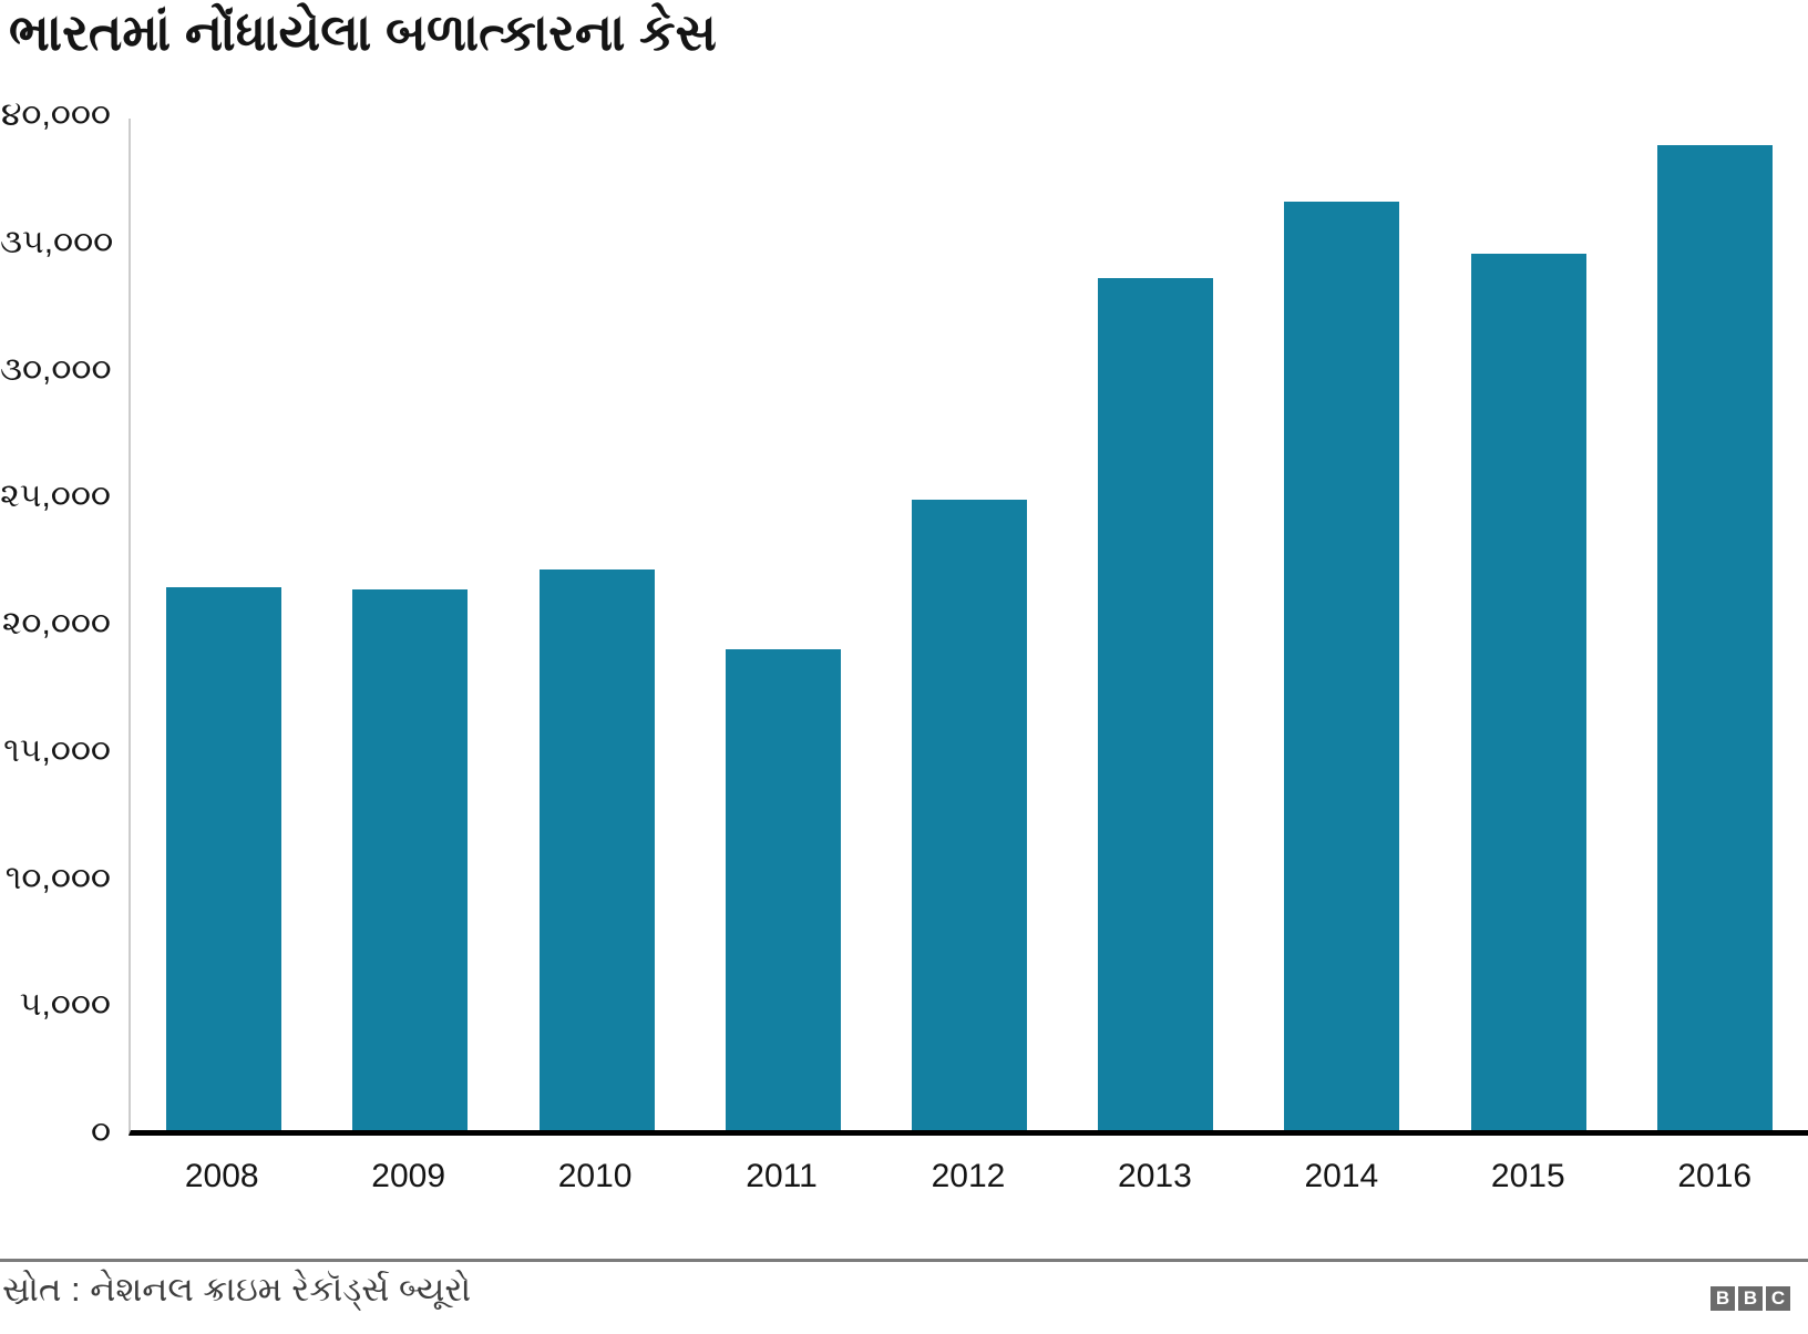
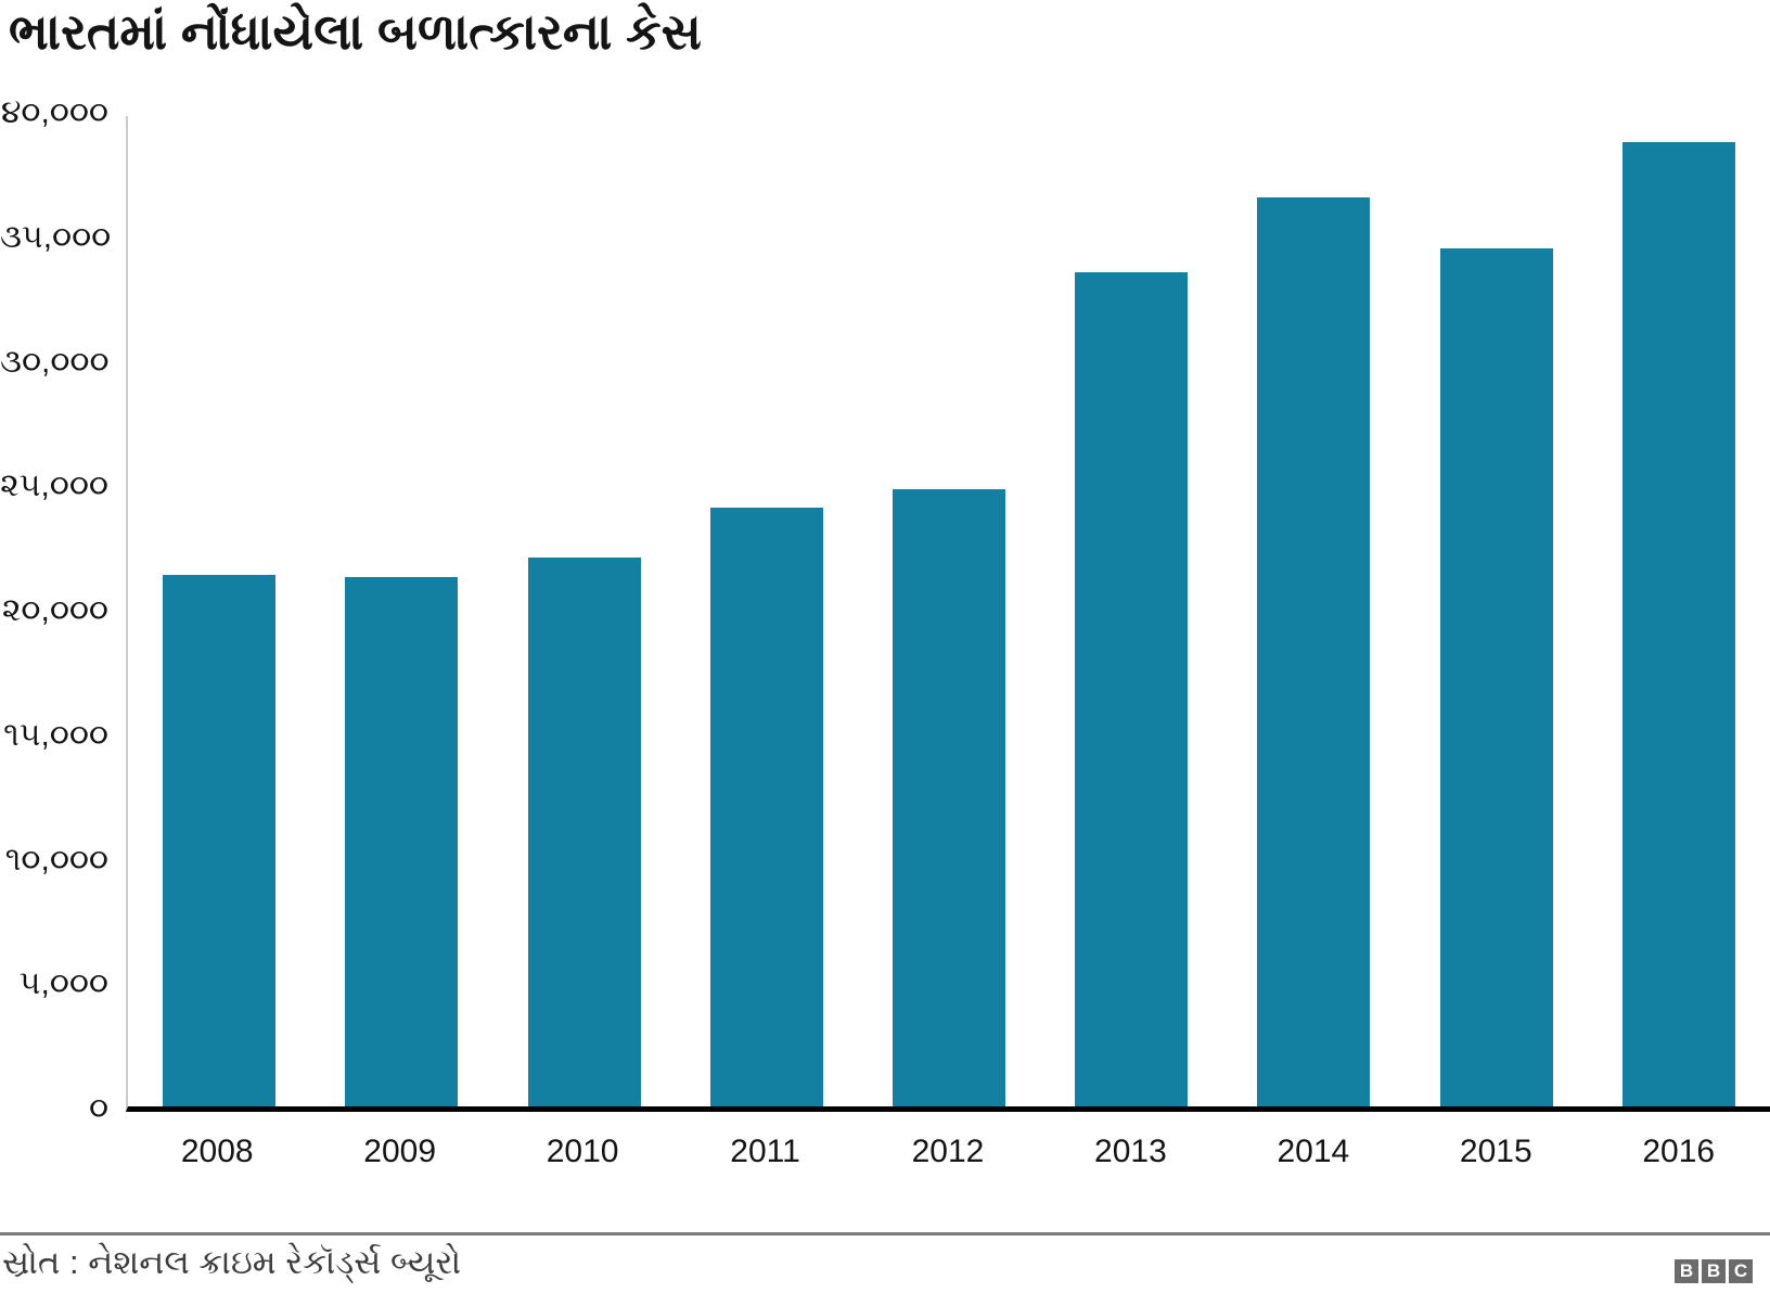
2011: 19000 -> 24200
